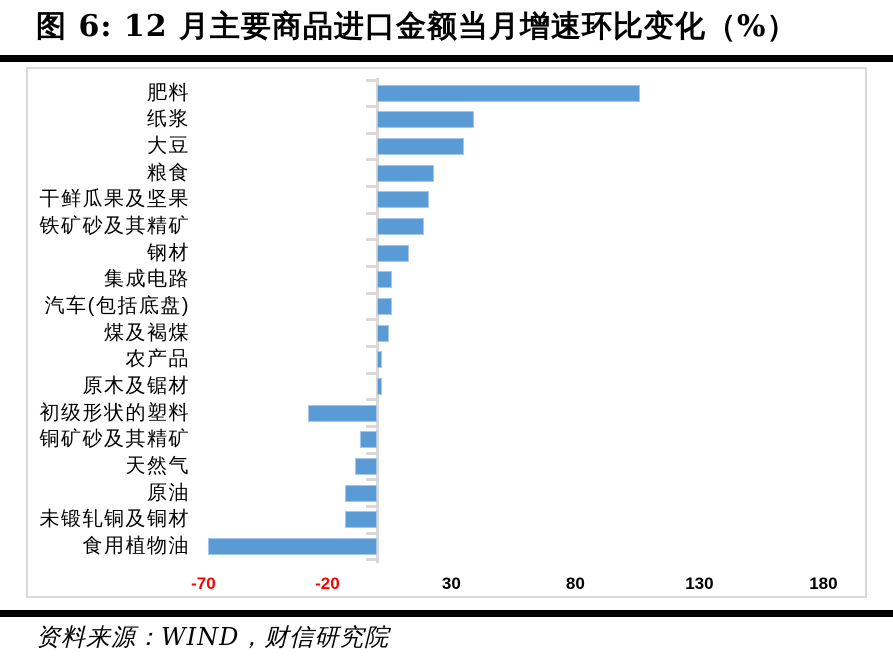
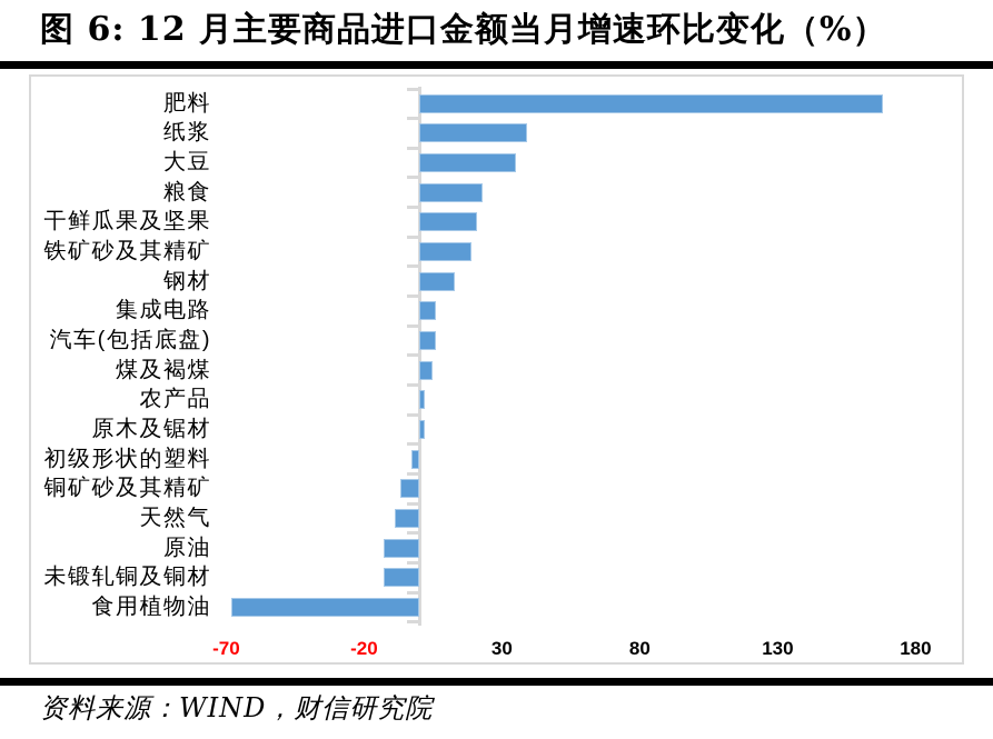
肥料: 106 -> 168
初级形状的塑料: -28 -> -3
